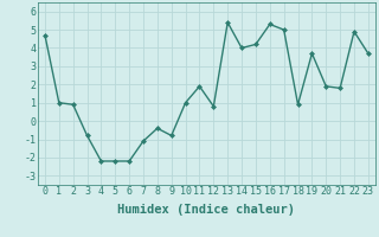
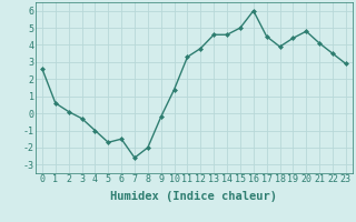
0: 4.7 -> 2.6
1: 1.0 -> 0.6
2: 0.9 -> 0.1
3: -0.8 -> -0.3
4: -2.2 -> -1.0
5: -2.2 -> -1.7
6: -2.2 -> -1.5
7: -1.1 -> -2.6
8: -0.4 -> -2.0
9: -0.8 -> -0.2
10: 1.0 -> 1.4
11: 1.9 -> 3.3
12: 0.8 -> 3.8
13: 5.4 -> 4.6
14: 4.0 -> 4.6
15: 4.2 -> 5.0
16: 5.3 -> 6.0
17: 5.0 -> 4.5
18: 0.9 -> 3.9
19: 3.7 -> 4.4
20: 1.9 -> 4.8
21: 1.8 -> 4.1
22: 4.9 -> 3.5
23: 3.7 -> 2.9
